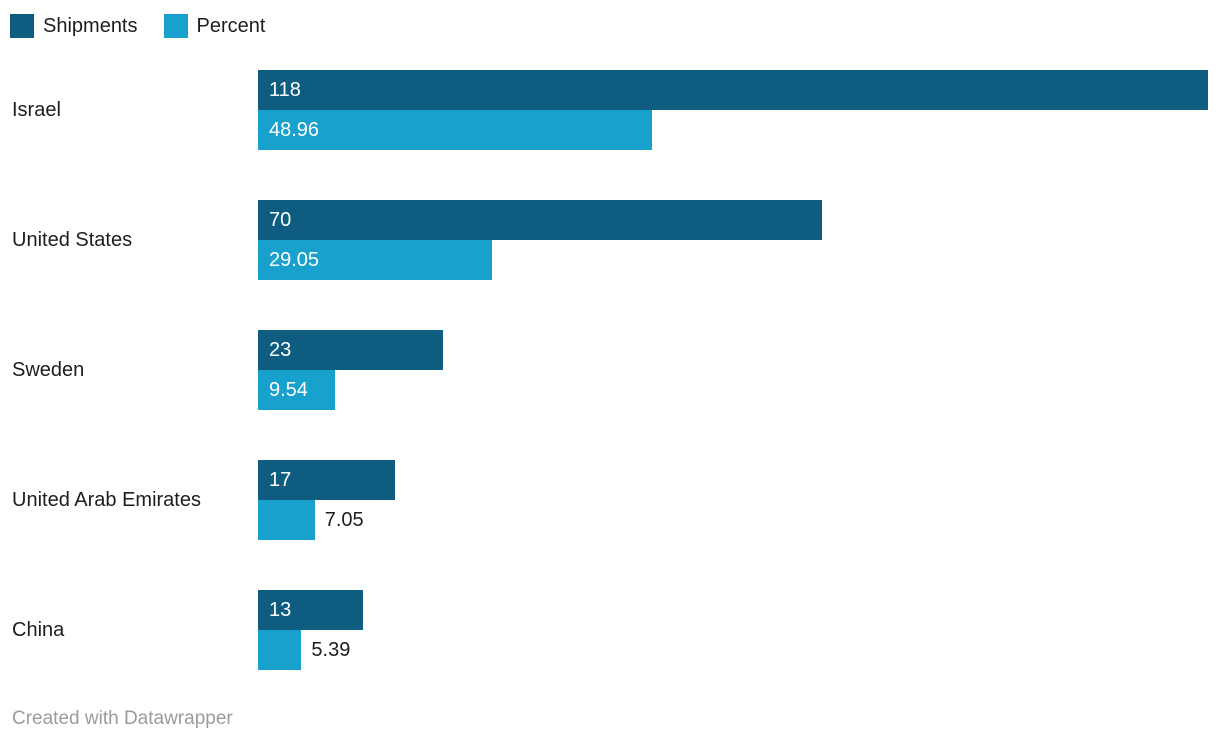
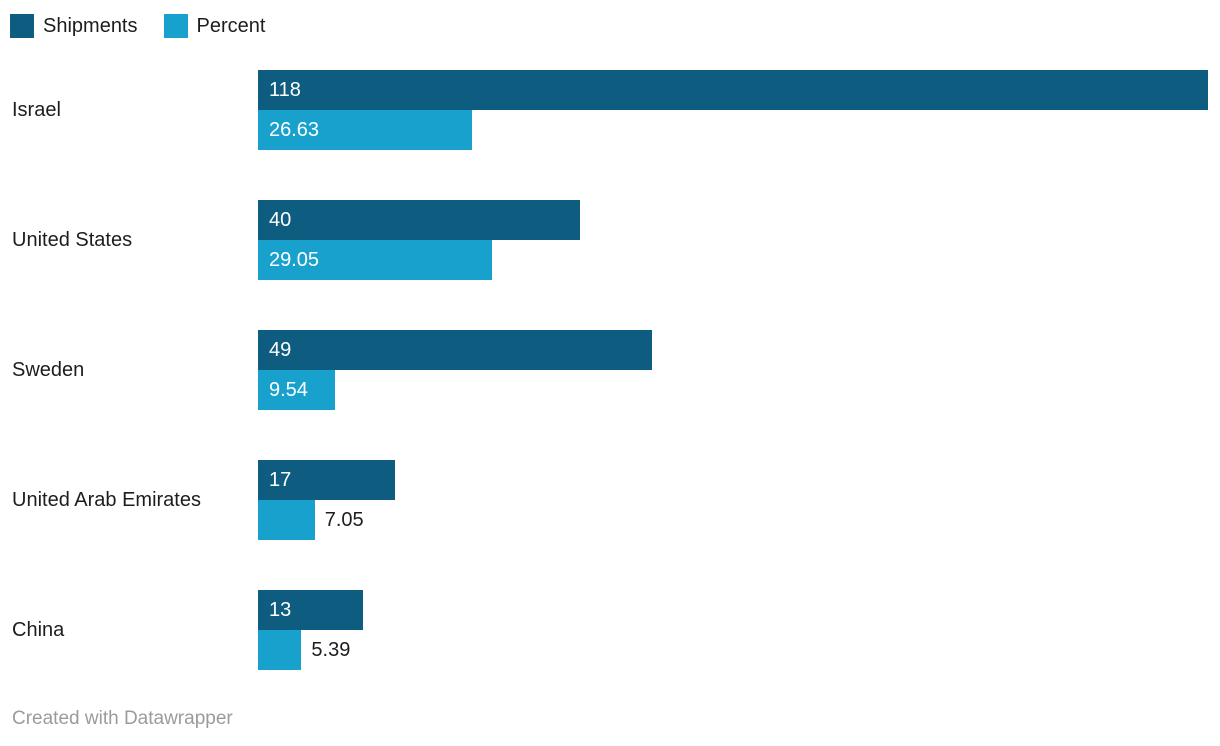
Percent/Israel: 48.96 -> 26.63
Shipments/United States: 70 -> 40
Shipments/Sweden: 23 -> 49
